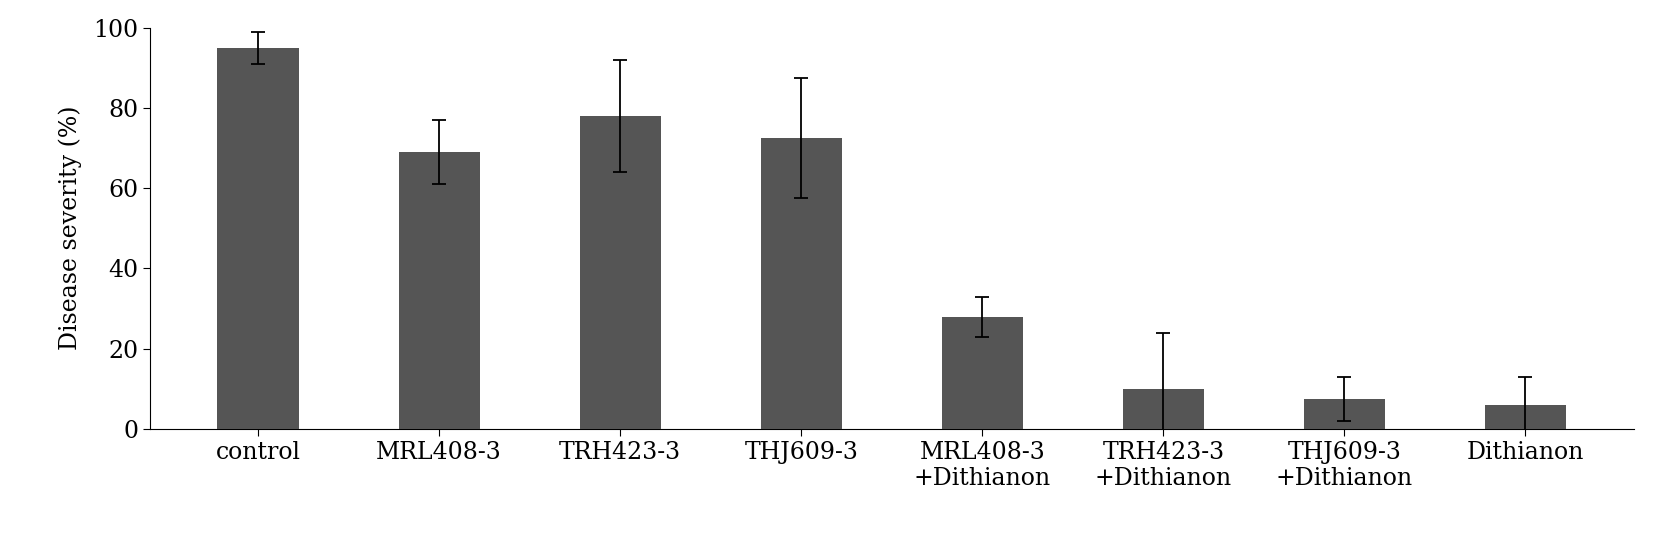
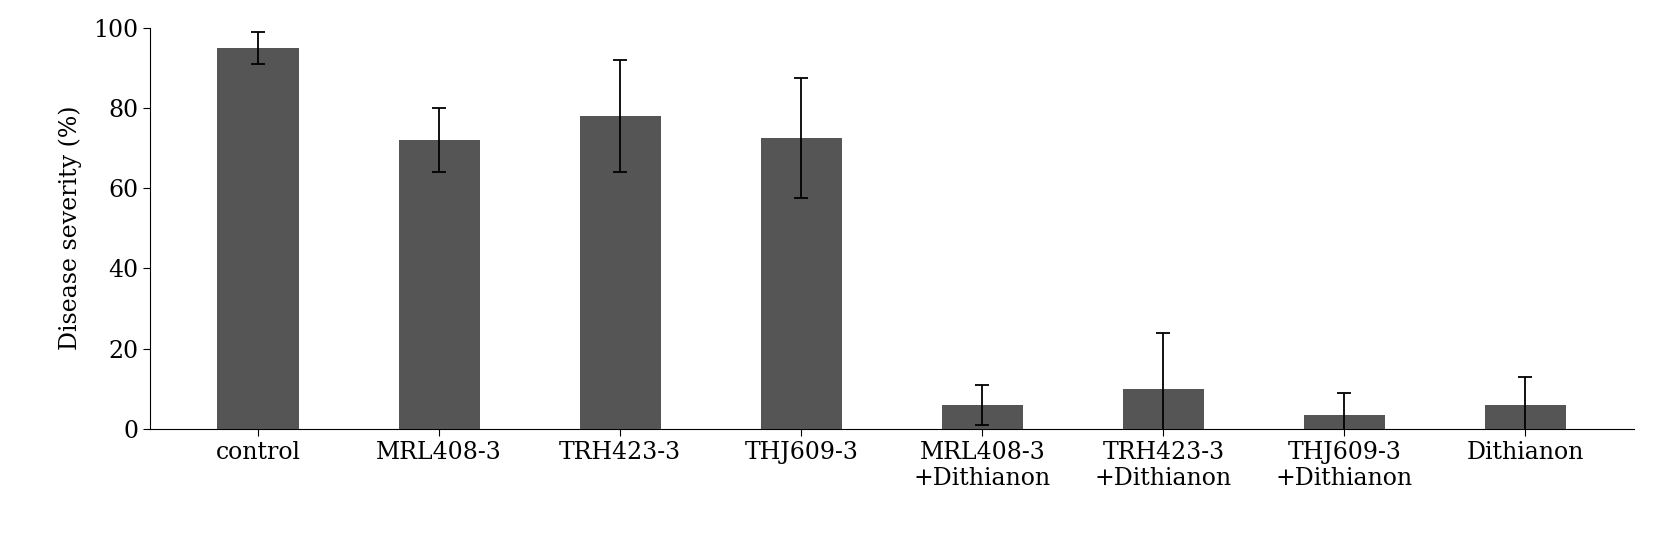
MRL408-3: 69.0 -> 72.0
MRL408-3 +Dithianon: 28.0 -> 6.0
THJ609-3 +Dithianon: 7.5 -> 3.5
